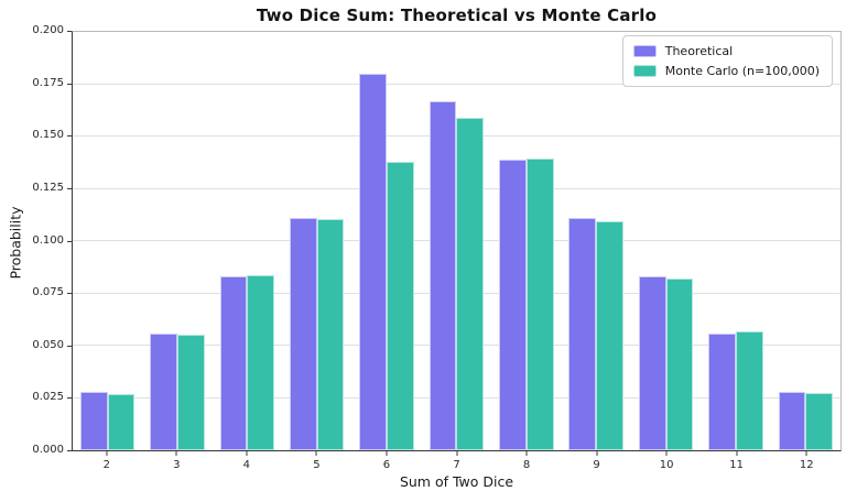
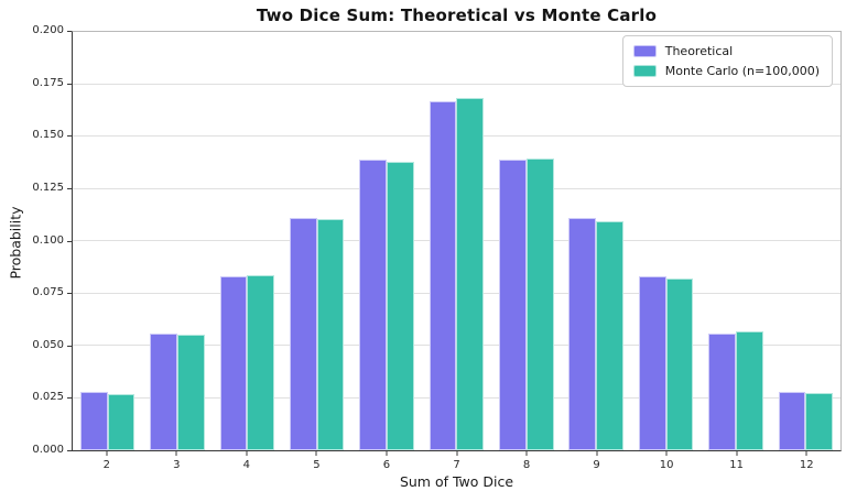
Theoretical/6: 0.180 -> 0.139
Monte Carlo (n=100,000)/7: 0.159 -> 0.168
